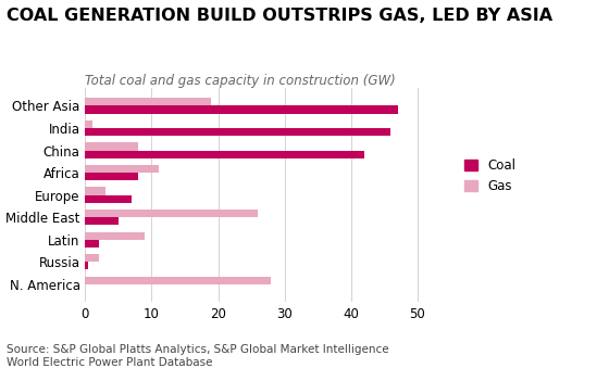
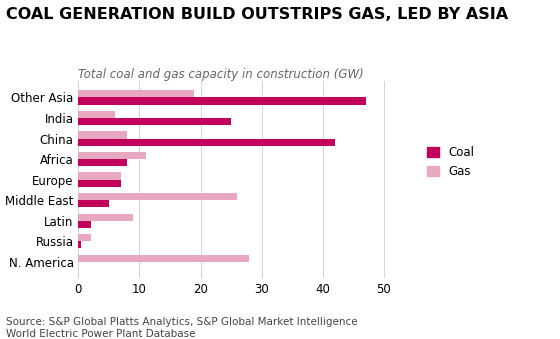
Gas/India: 1 -> 6
Coal/India: 46.0 -> 25.0
Gas/Europe: 3 -> 7
